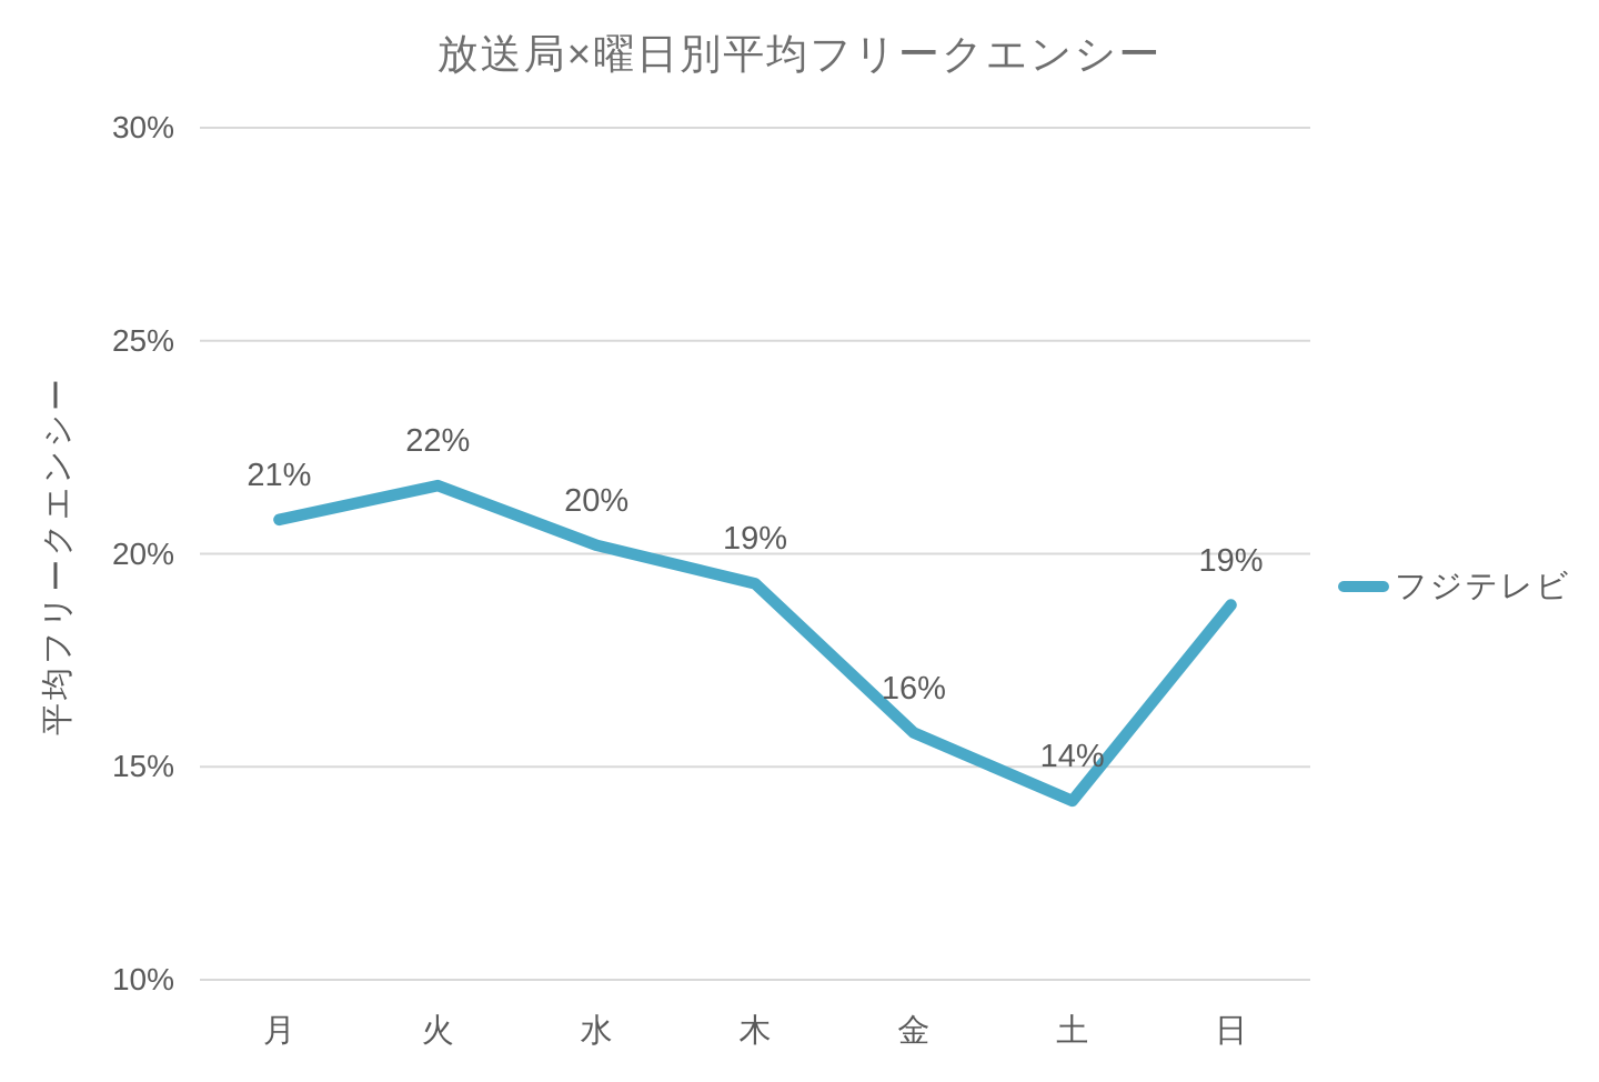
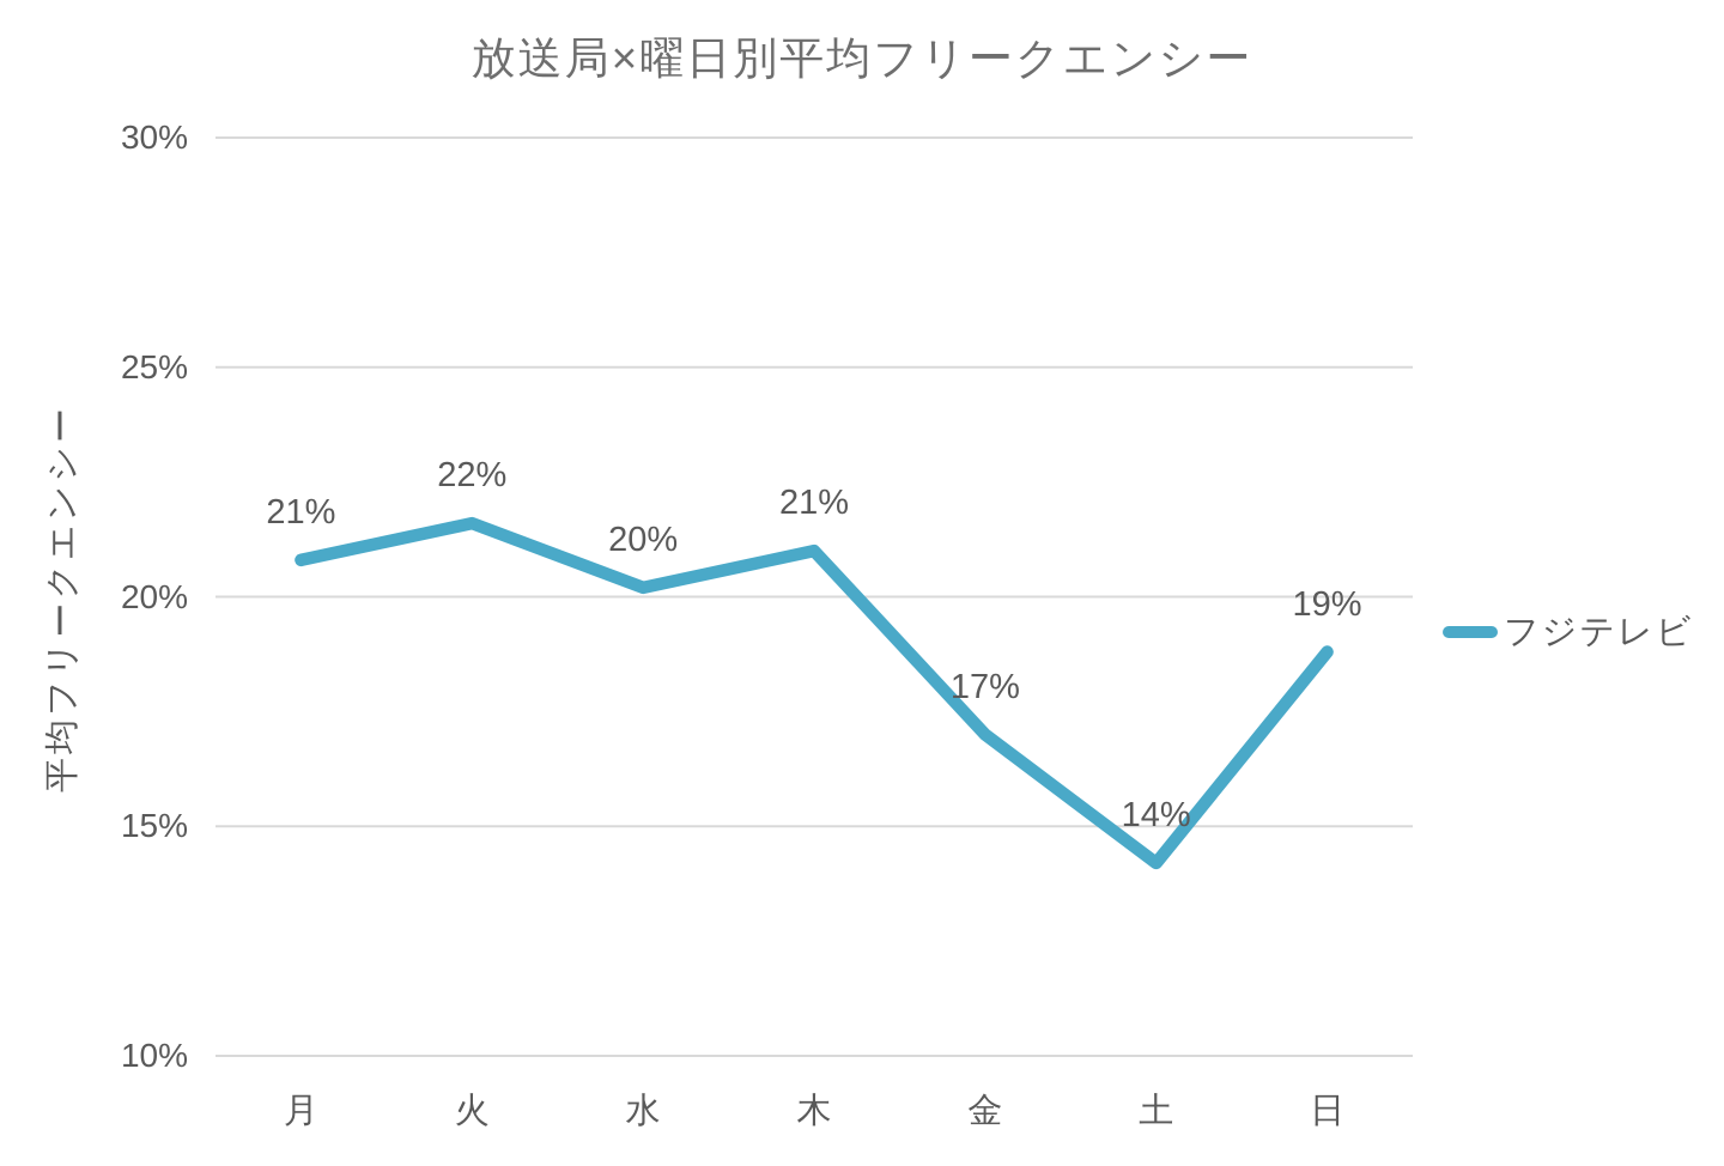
木: 19% -> 21%
金: 16% -> 17%
